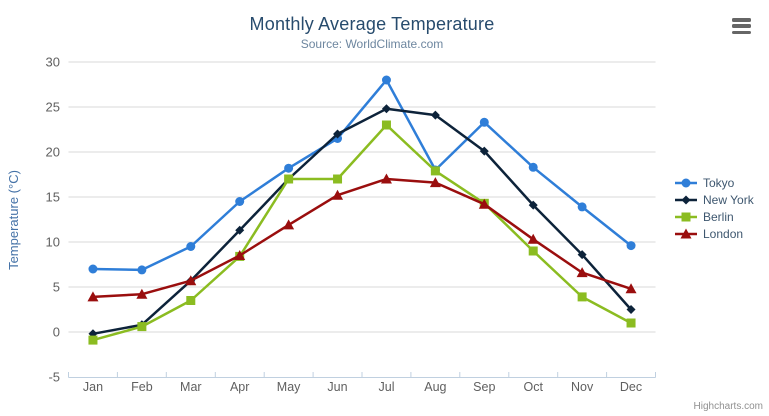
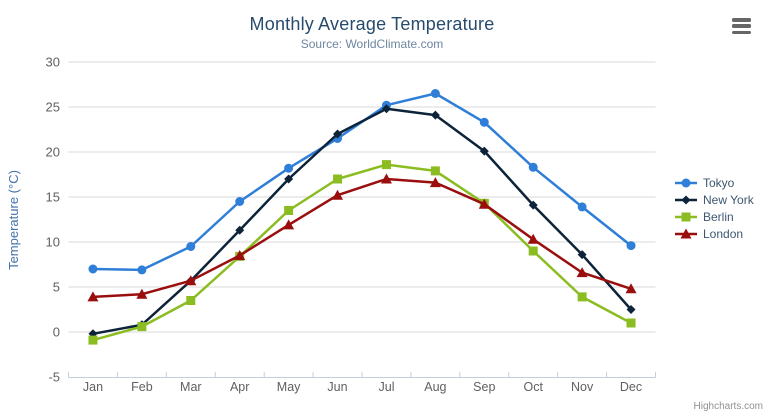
Berlin/May: 17 -> 14
Tokyo/Jul: 28 -> 25
Berlin/Jul: 23 -> 19
Tokyo/Aug: 18 -> 26
